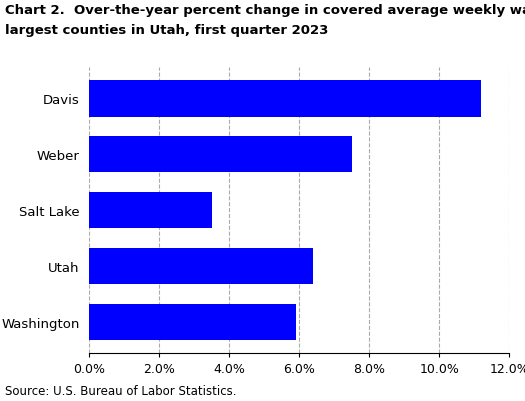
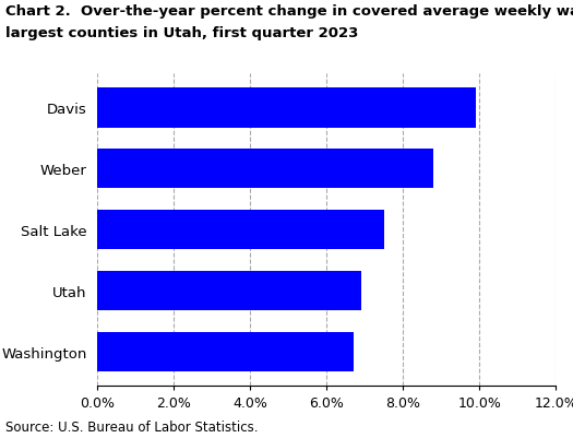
Davis: 11.2% -> 9.9%
Weber: 7.5% -> 8.8%
Salt Lake: 3.5% -> 7.5%
Utah: 6.4% -> 6.9%
Washington: 5.9% -> 6.7%
